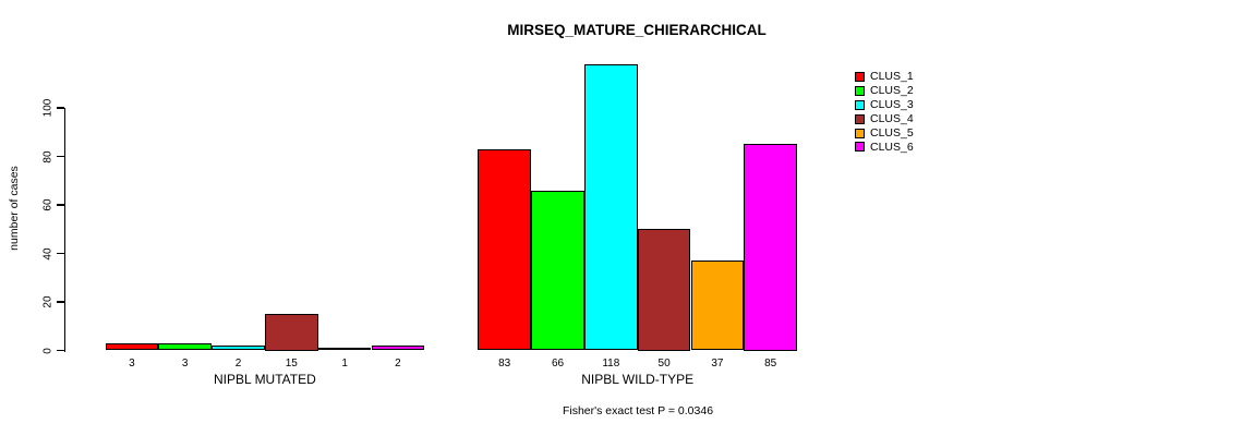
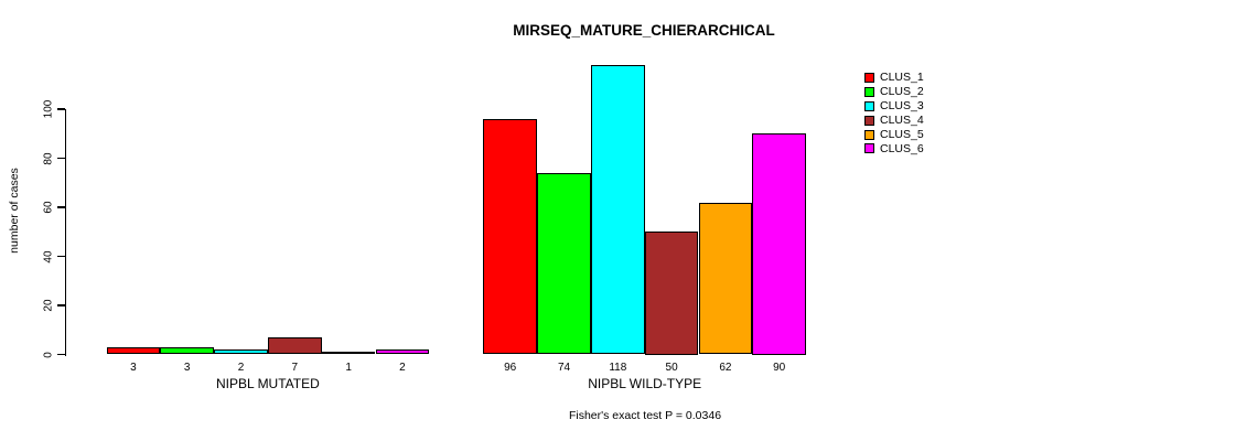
CLUS_4/NIPBL MUTATED: 15 -> 7
CLUS_1/NIPBL WILD-TYPE: 83 -> 96
CLUS_2/NIPBL WILD-TYPE: 66 -> 74
CLUS_5/NIPBL WILD-TYPE: 37 -> 62
CLUS_6/NIPBL WILD-TYPE: 85 -> 90
